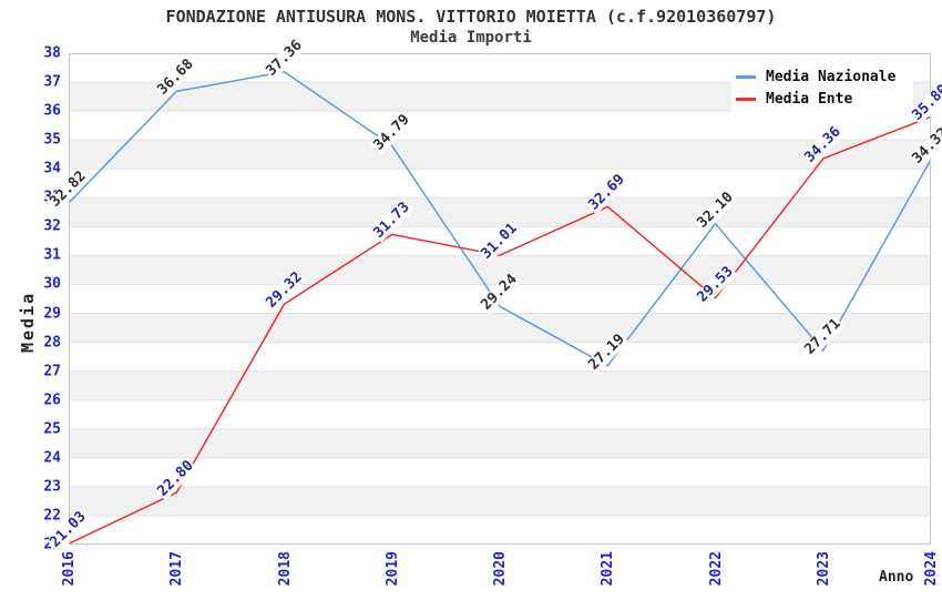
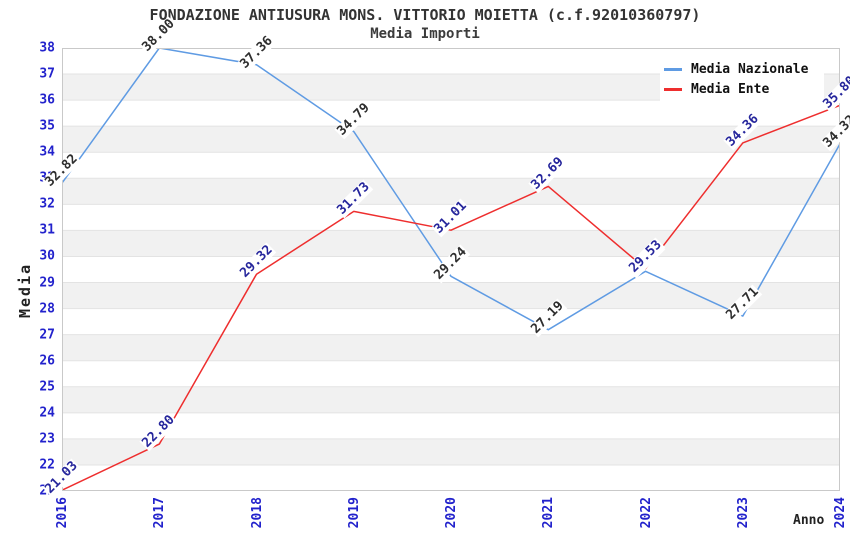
Media Nazionale/2017: 36.68 -> 38.00
Media Nazionale/2022: 32.10 -> 29.43
